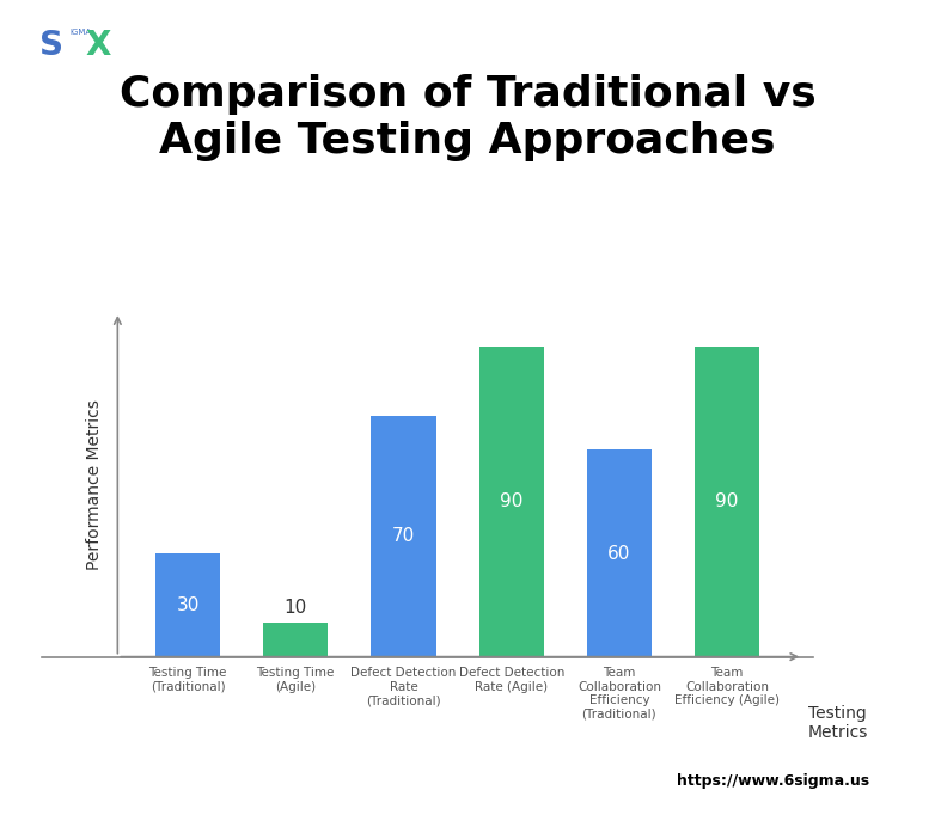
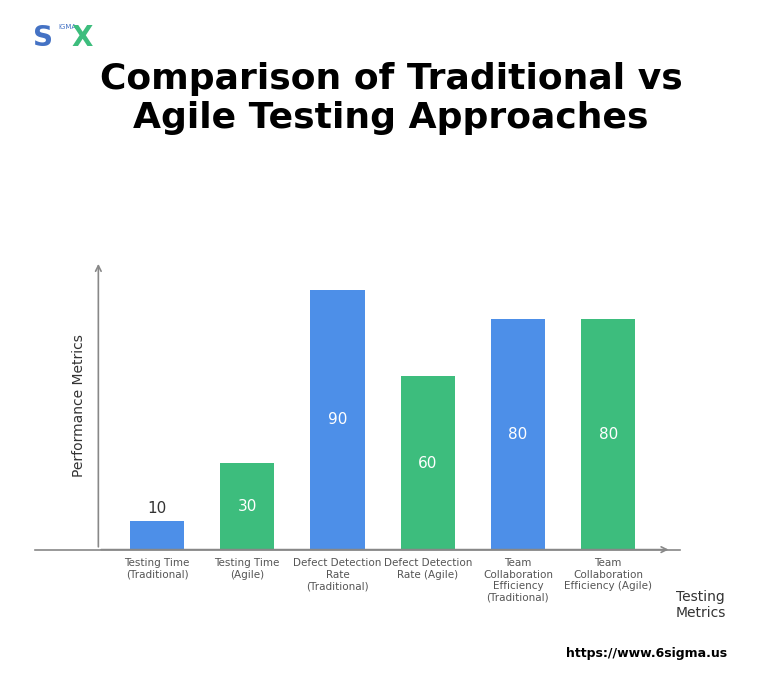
Testing Time (Traditional): 30 -> 10
Testing Time (Agile): 10 -> 30
Defect Detection Rate (Traditional): 70 -> 90
Defect Detection Rate (Agile): 90 -> 60
Team Collaboration Efficiency (Traditional): 60 -> 80
Team Collaboration Efficiency (Agile): 90 -> 80
